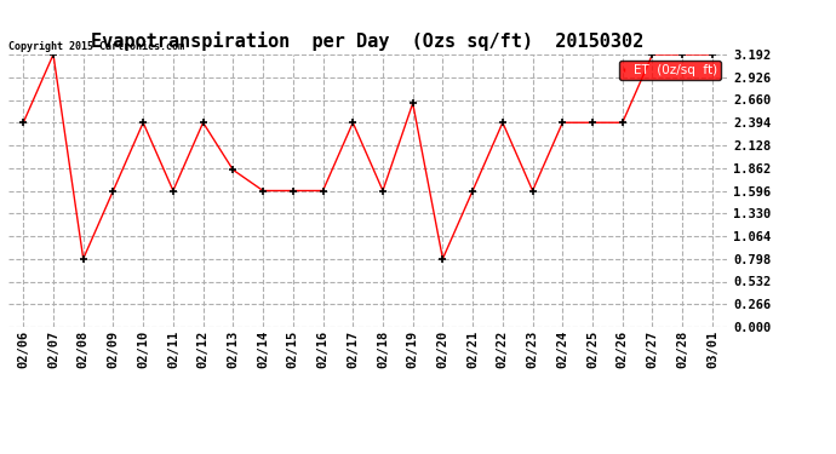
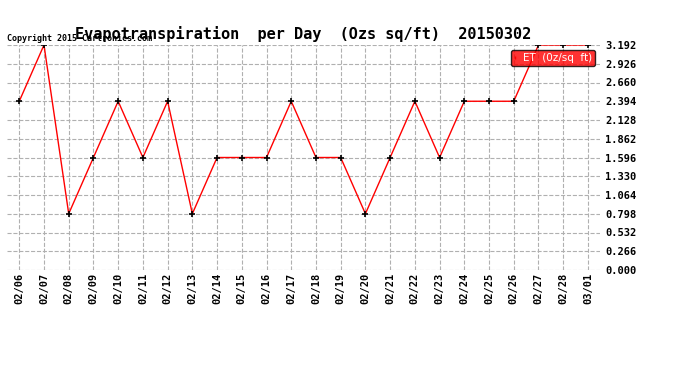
02/13: 1.84 -> 0.80
02/19: 2.62 -> 1.60
